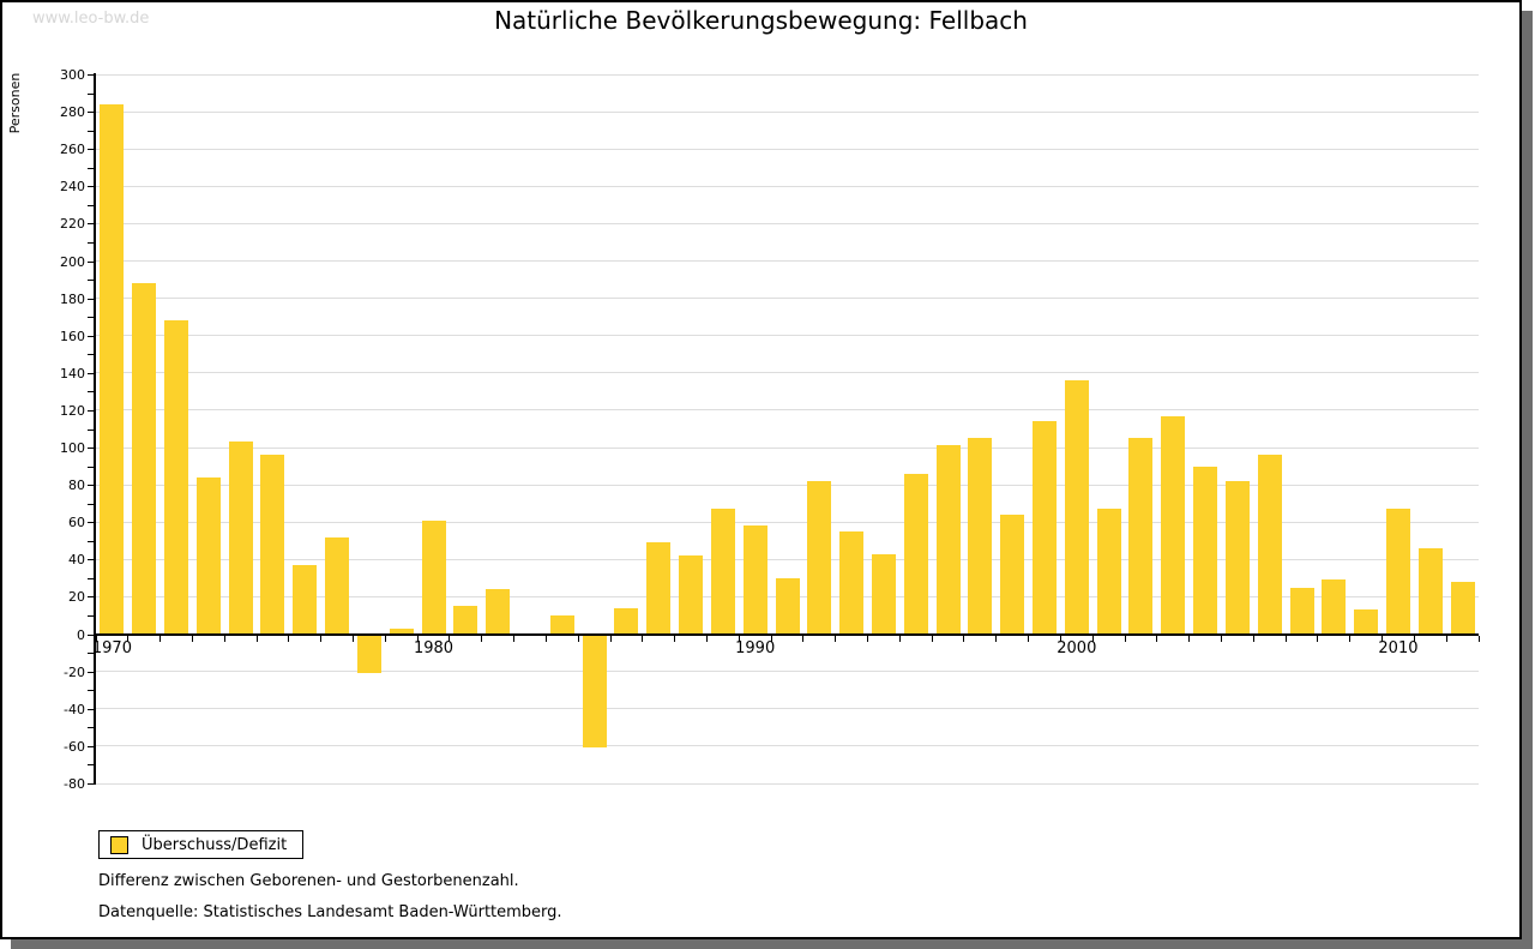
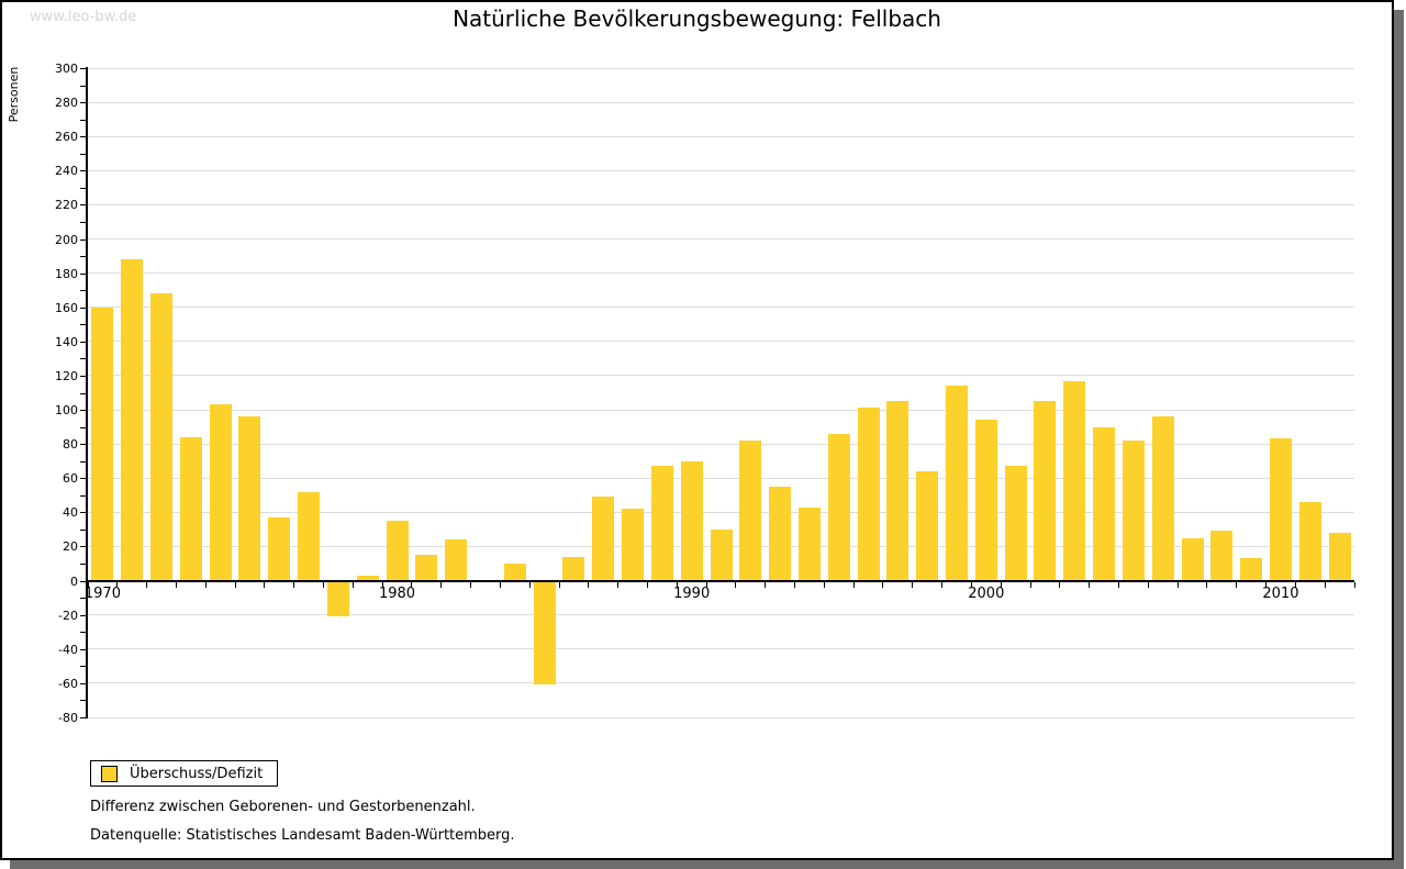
1970: 284 -> 160
1980: 61 -> 35
1990: 58 -> 70
2000: 136 -> 94
2010: 67 -> 83
